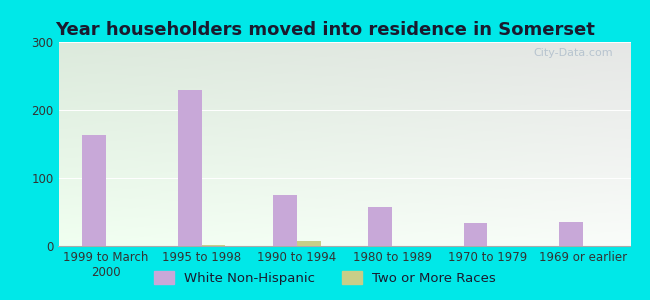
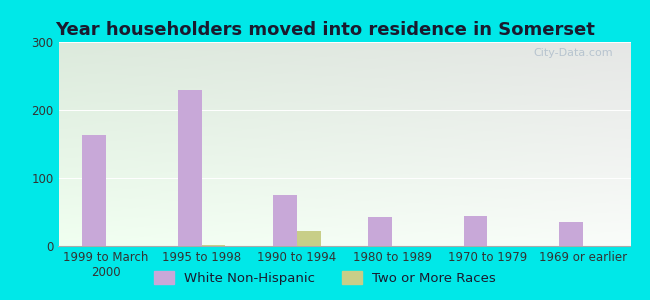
Two or More Races/1990 to 1994: 8 -> 22
White Non-Hispanic/1980 to 1989: 57 -> 42
White Non-Hispanic/1970 to 1979: 34 -> 44
